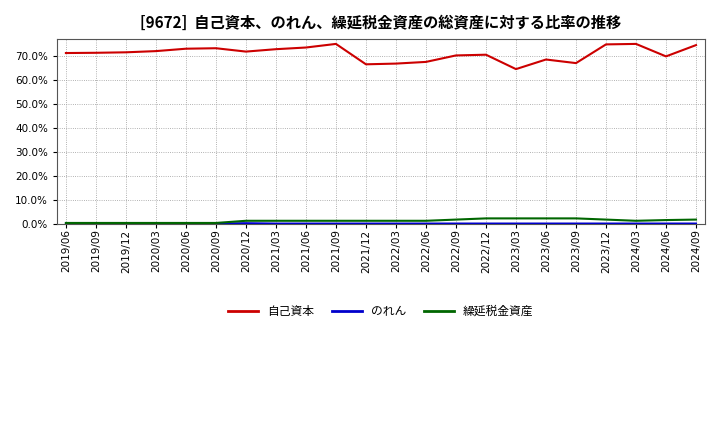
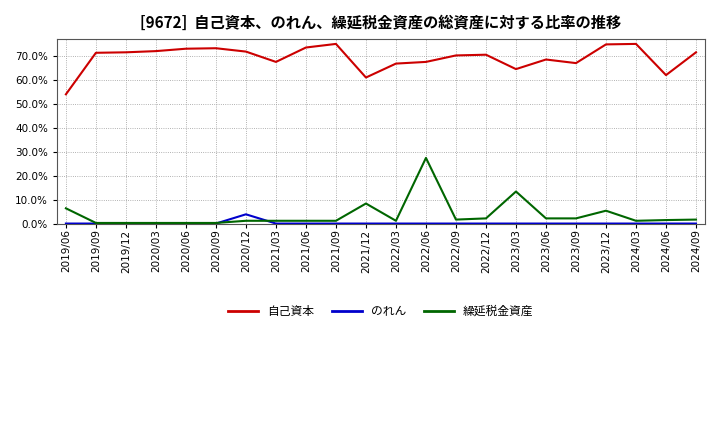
自己資本/2019/06: 71.2% -> 54.0%
繰延税金資産/2019/06: 0.4% -> 6.5%
のれん/2020/12: 0.3% -> 4.0%
自己資本/2021/03: 72.8% -> 67.5%
自己資本/2021/12: 66.5% -> 61.0%
繰延税金資産/2021/12: 1.3% -> 8.5%
繰延税金資産/2022/06: 1.3% -> 27.5%
繰延税金資産/2023/03: 2.3% -> 13.5%
繰延税金資産/2023/12: 1.8% -> 5.5%
自己資本/2024/06: 69.8% -> 62.0%
自己資本/2024/09: 74.5% -> 71.5%
